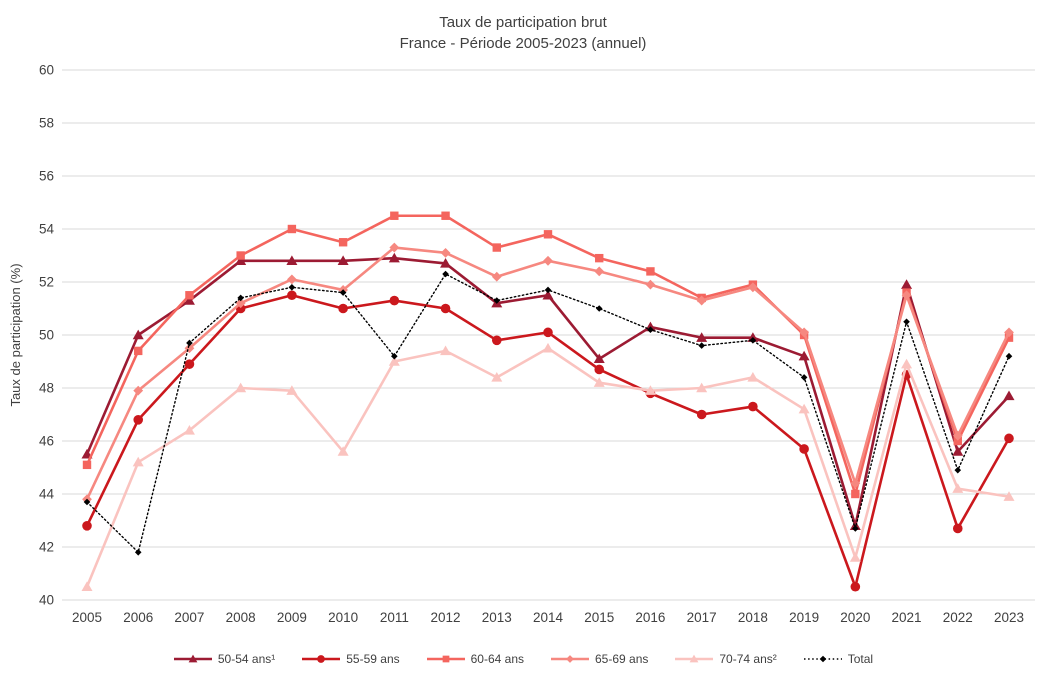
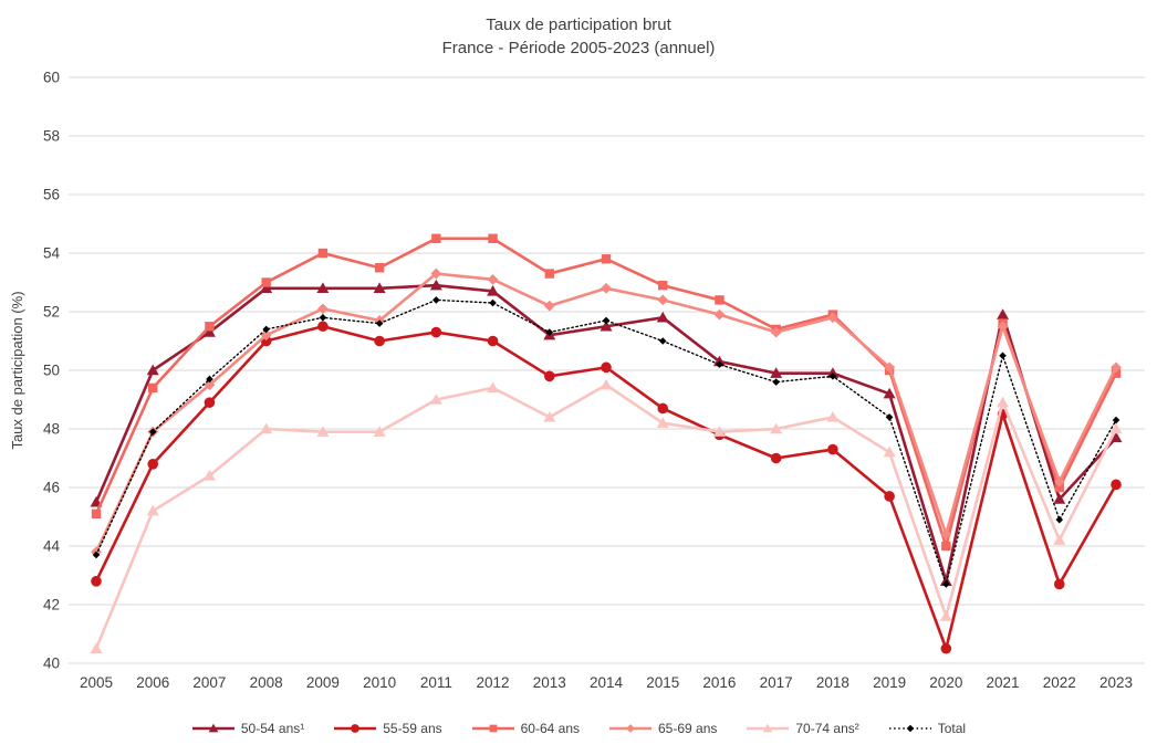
Total/2006: 41.8 -> 47.9
70-74 ans²/2010: 45.6 -> 47.9
Total/2011: 49.2 -> 52.4
50-54 ans¹/2015: 49.1 -> 51.8
70-74 ans²/2023: 43.9 -> 48.0
Total/2023: 49.2 -> 48.3
